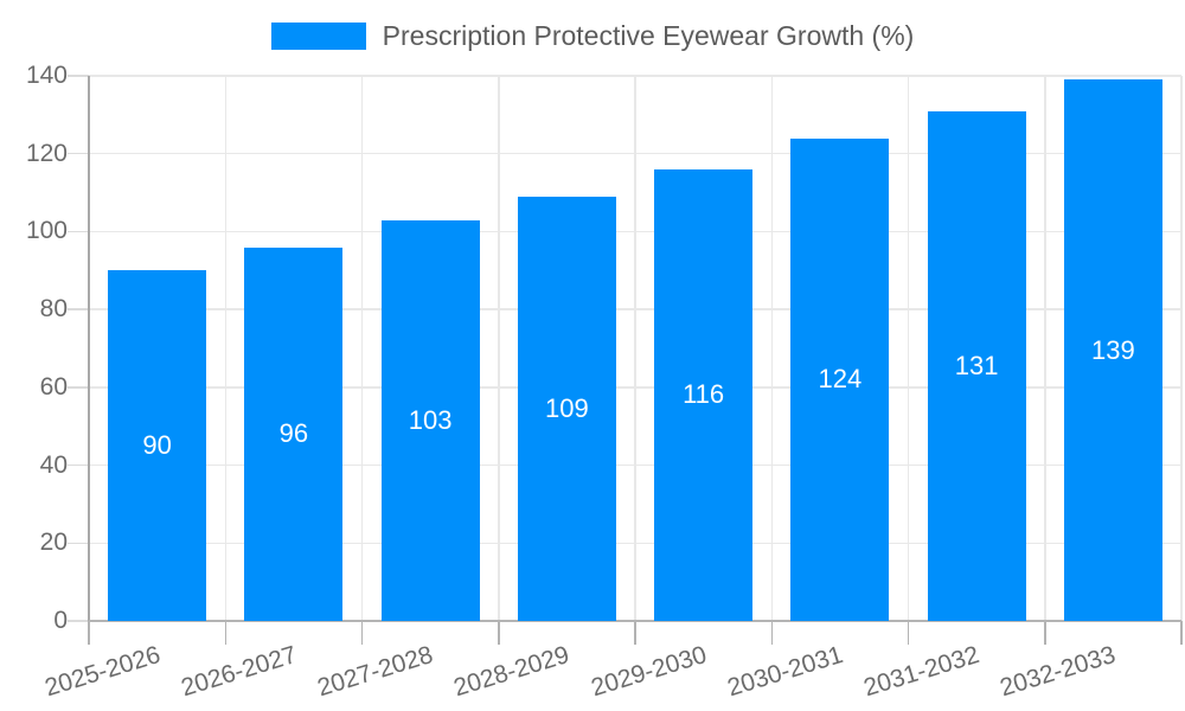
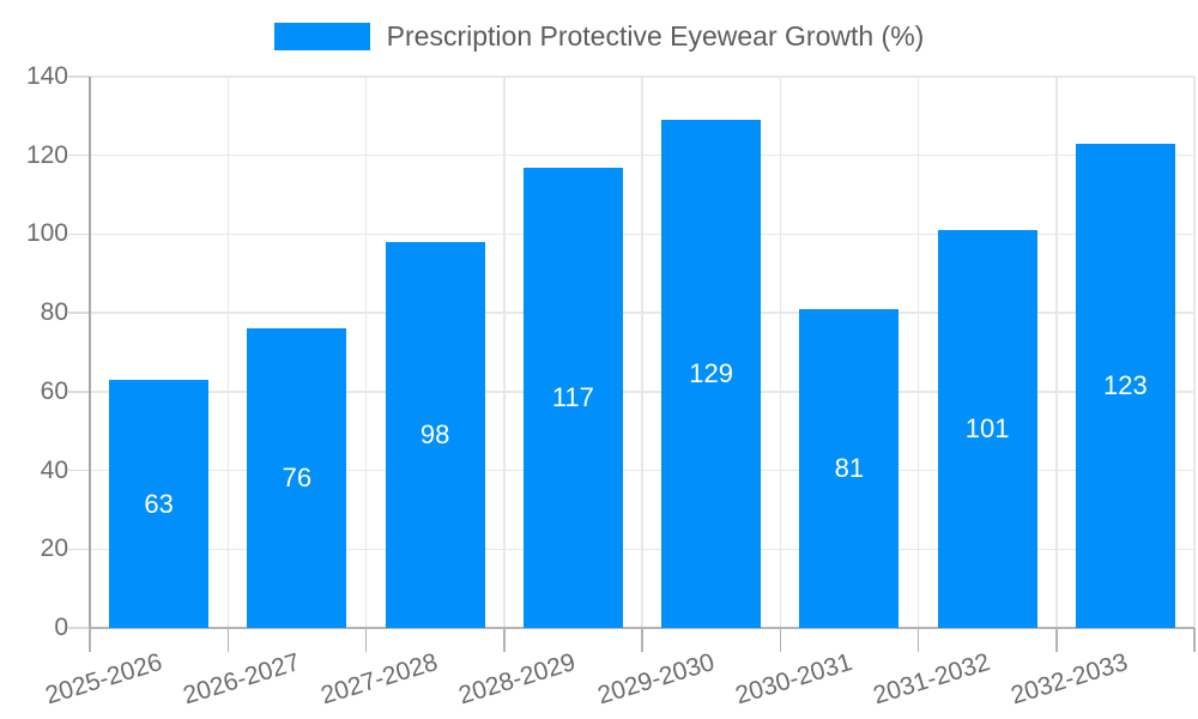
2025-2026: 90 -> 63
2026-2027: 96 -> 76
2027-2028: 103 -> 98
2028-2029: 109 -> 117
2029-2030: 116 -> 129
2030-2031: 124 -> 81
2031-2032: 131 -> 101
2032-2033: 139 -> 123
